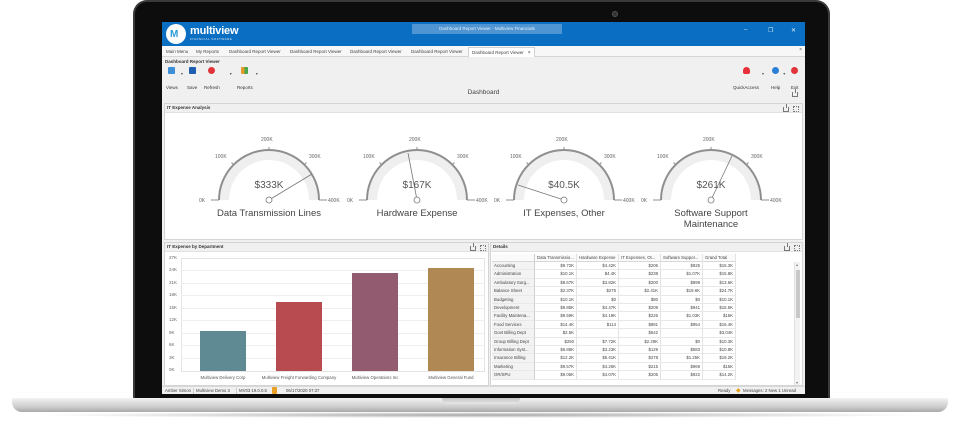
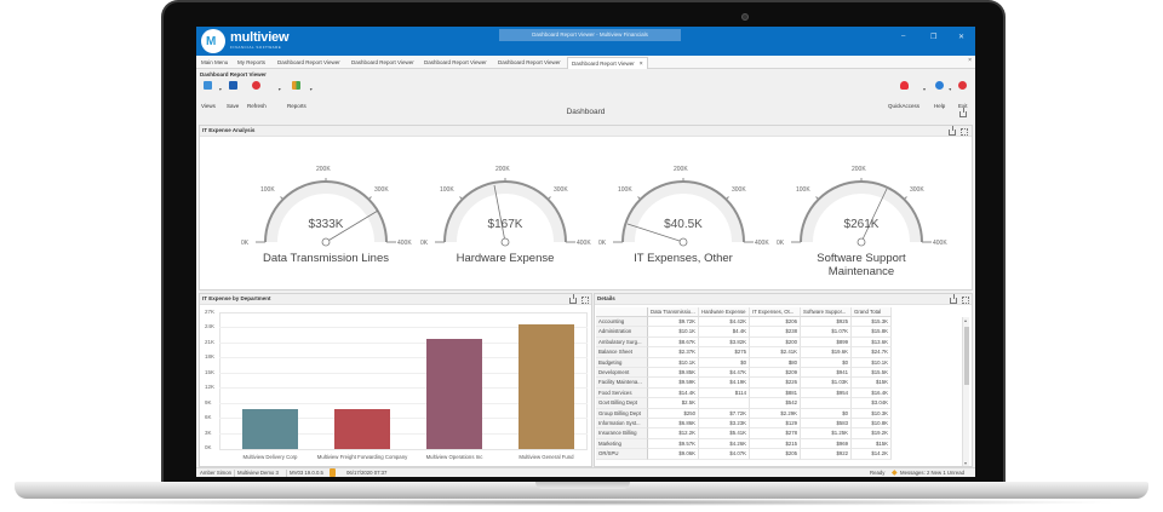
Multiview Delivery Corp: 10K -> 8K
Multiview Freight Forwarding Company: 17K -> 8K
Multiview Operations Inc: 24K -> 22K
